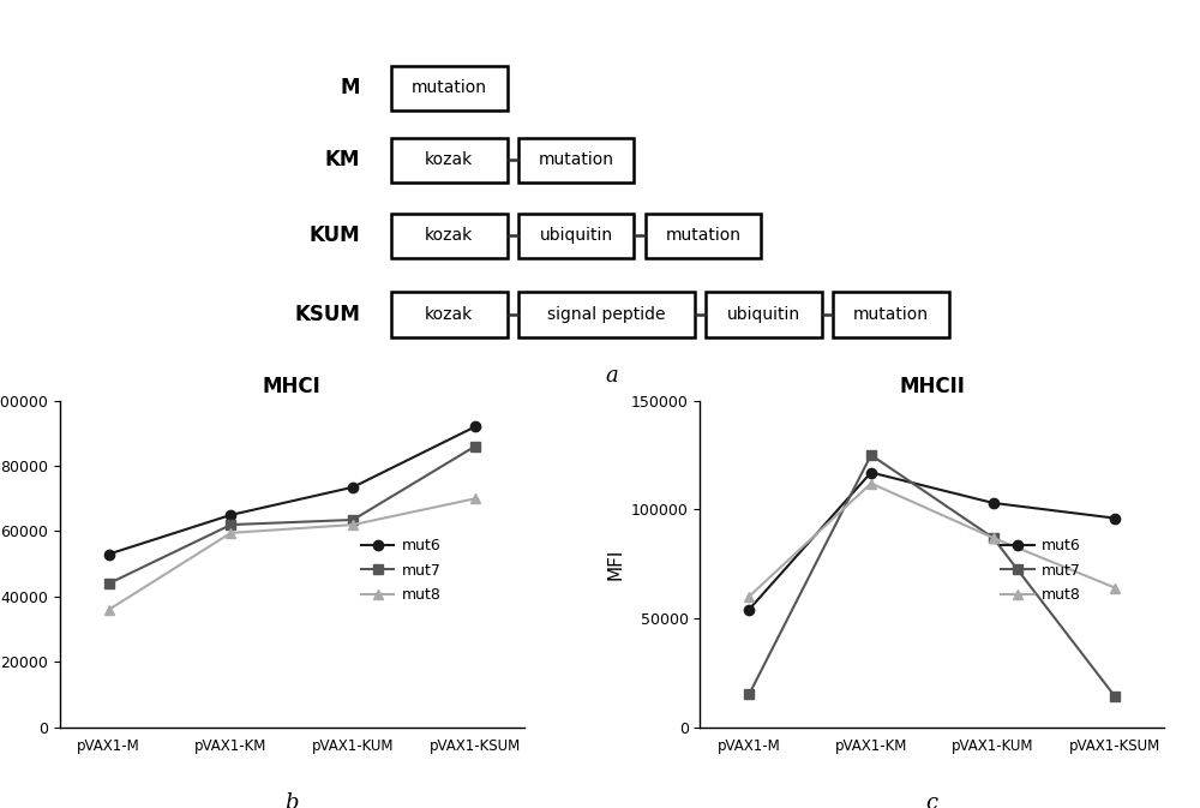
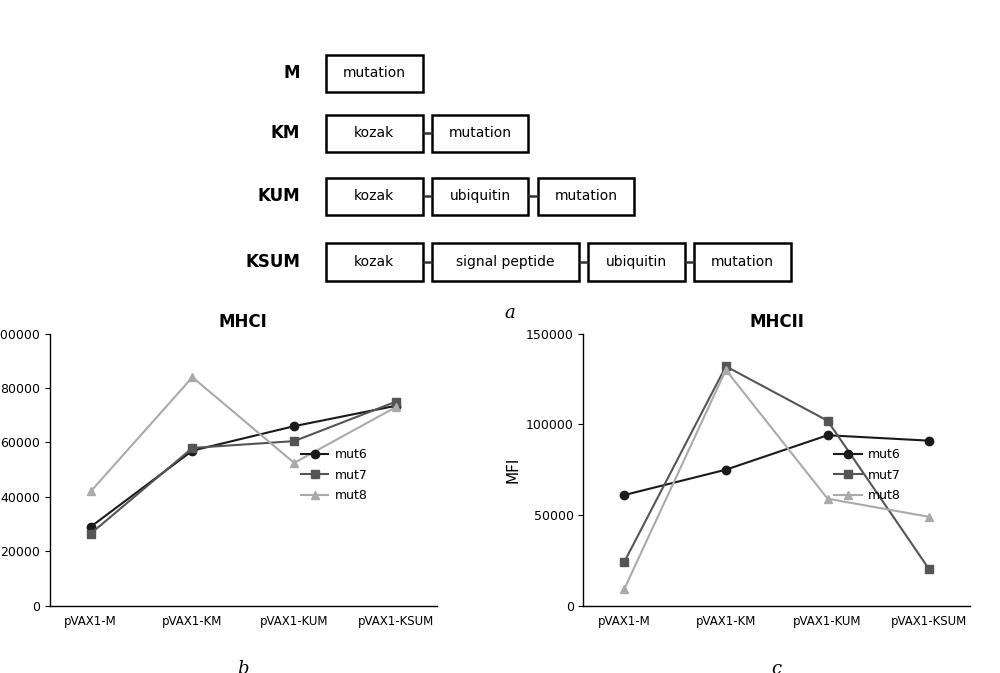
MHCI/mut6/pVAX1-M: 53000 -> 29000
MHCI/mut7/pVAX1-M: 44000 -> 26500
MHCI/mut8/pVAX1-M: 36000 -> 42000
MHCI/mut6/pVAX1-KM: 65000 -> 57000
MHCI/mut7/pVAX1-KM: 62000 -> 58000
MHCI/mut8/pVAX1-KM: 59500 -> 84000
MHCI/mut6/pVAX1-KUM: 73500 -> 66000
MHCI/mut7/pVAX1-KUM: 63500 -> 60500
MHCI/mut8/pVAX1-KUM: 62000 -> 52500
MHCI/mut6/pVAX1-KSUM: 92000 -> 73500
MHCI/mut7/pVAX1-KSUM: 86000 -> 75000
MHCI/mut8/pVAX1-KSUM: 70000 -> 73000
MHCII/mut6/pVAX1-M: 54000 -> 61000
MHCII/mut7/pVAX1-M: 15000 -> 24000
MHCII/mut8/pVAX1-M: 60000 -> 9000
MHCII/mut6/pVAX1-KM: 117000 -> 75000
MHCII/mut7/pVAX1-KM: 125000 -> 132000
MHCII/mut8/pVAX1-KM: 112000 -> 130000
MHCII/mut6/pVAX1-KUM: 103000 -> 94000
MHCII/mut7/pVAX1-KUM: 87000 -> 102000
MHCII/mut8/pVAX1-KUM: 87000 -> 59000
MHCII/mut6/pVAX1-KSUM: 96000 -> 91000
MHCII/mut7/pVAX1-KSUM: 14000 -> 20000
MHCII/mut8/pVAX1-KSUM: 64000 -> 49000
